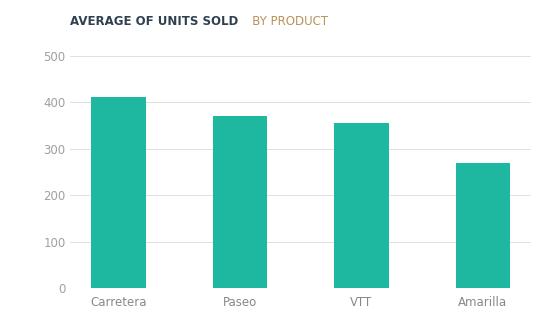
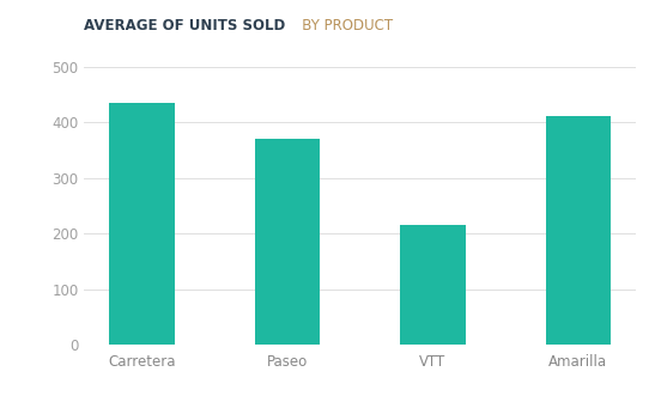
Carretera: 410 -> 435
VTT: 355 -> 215
Amarilla: 268 -> 410
